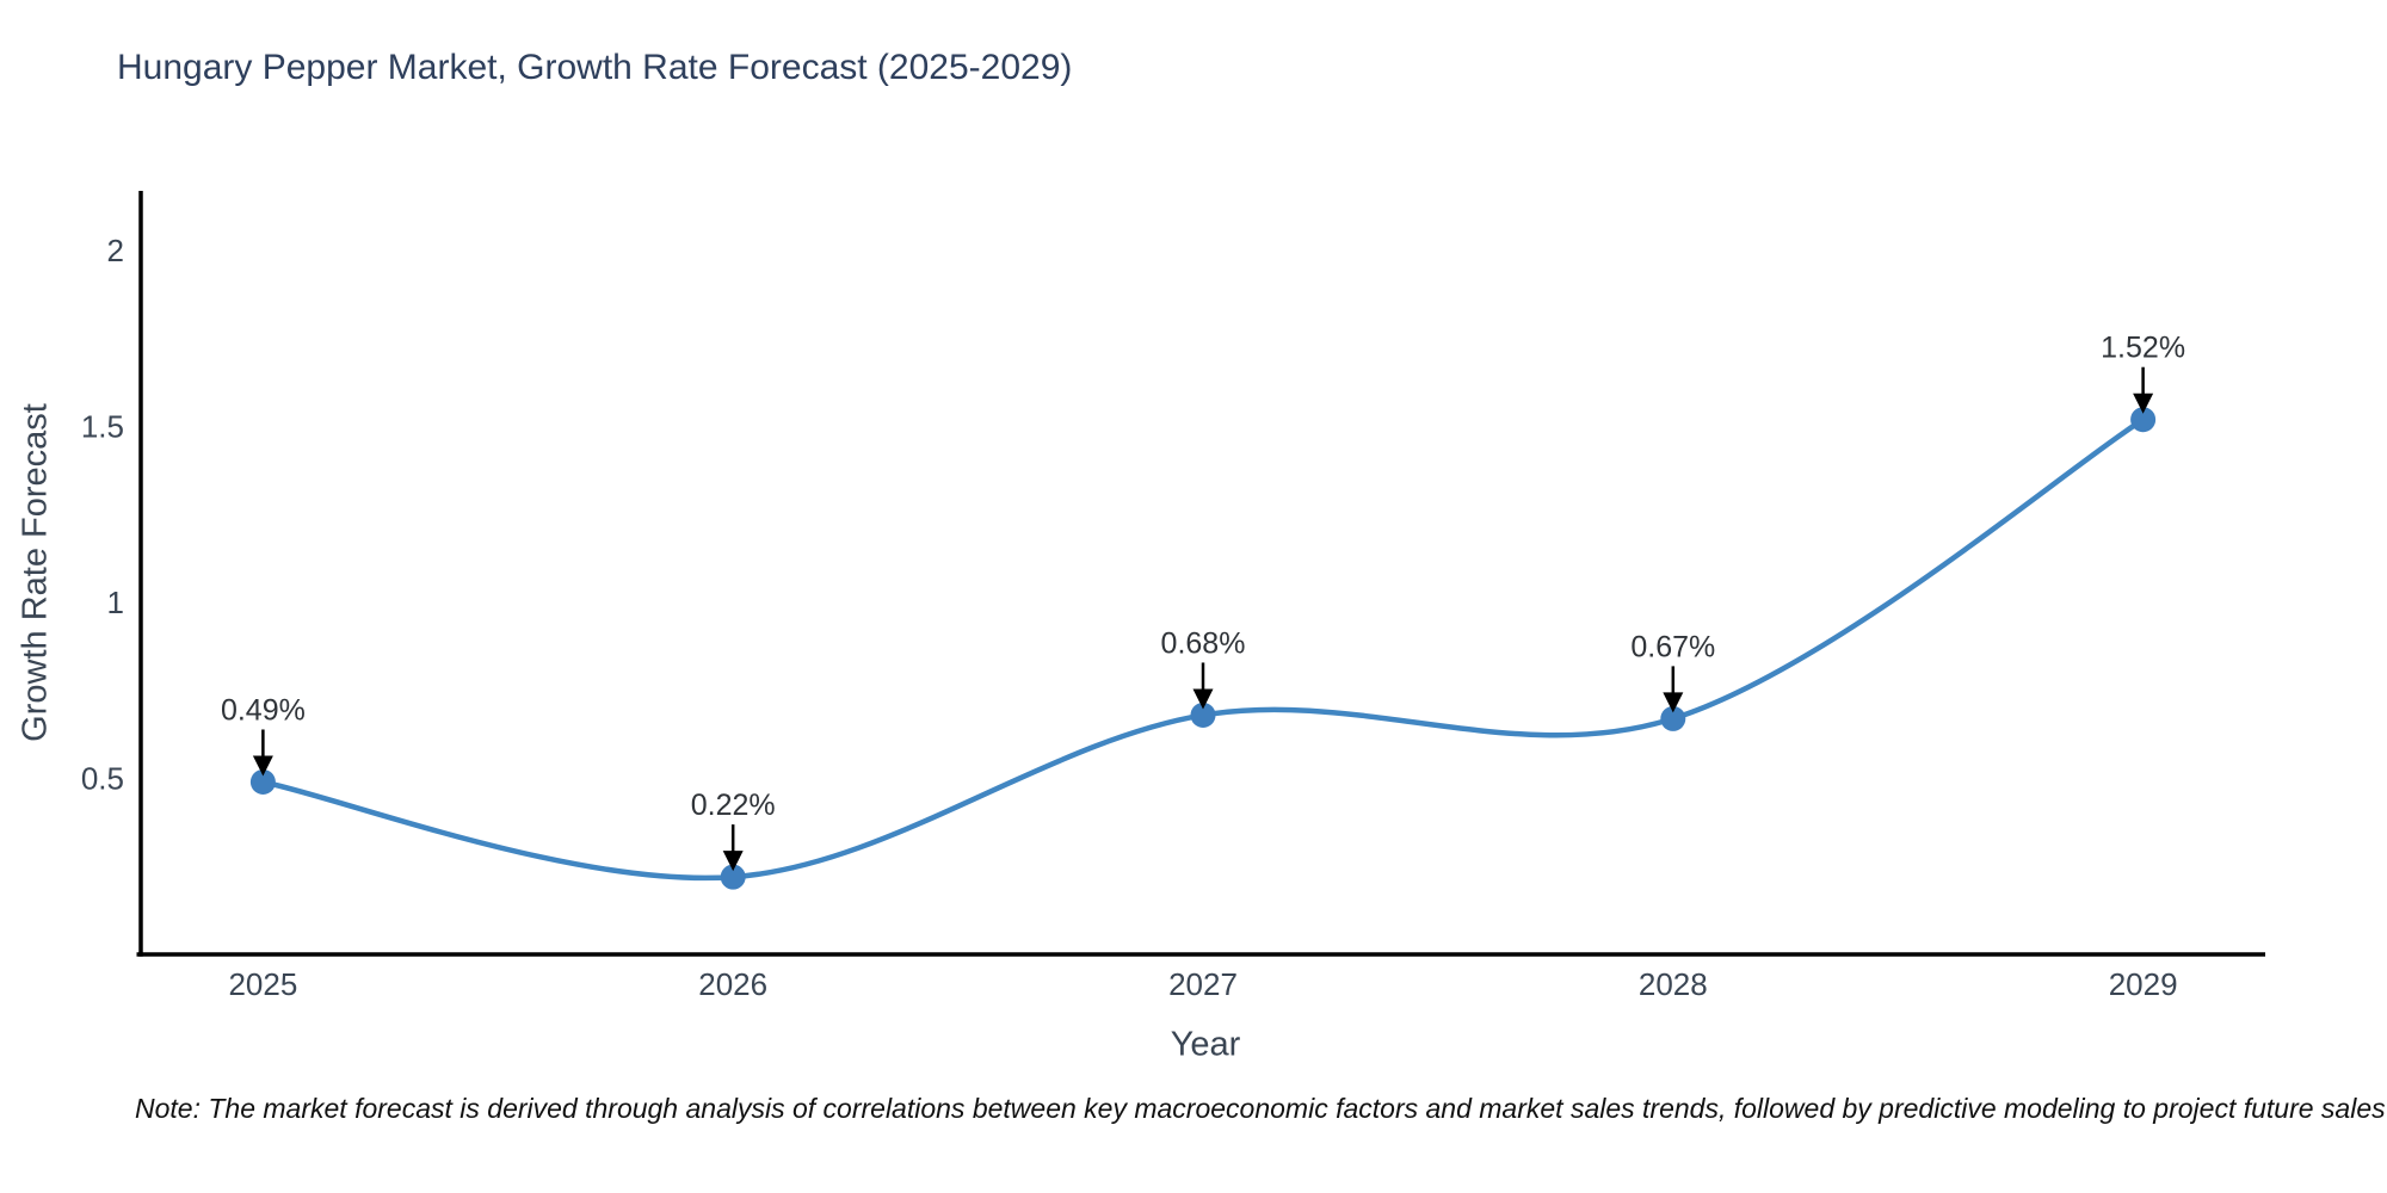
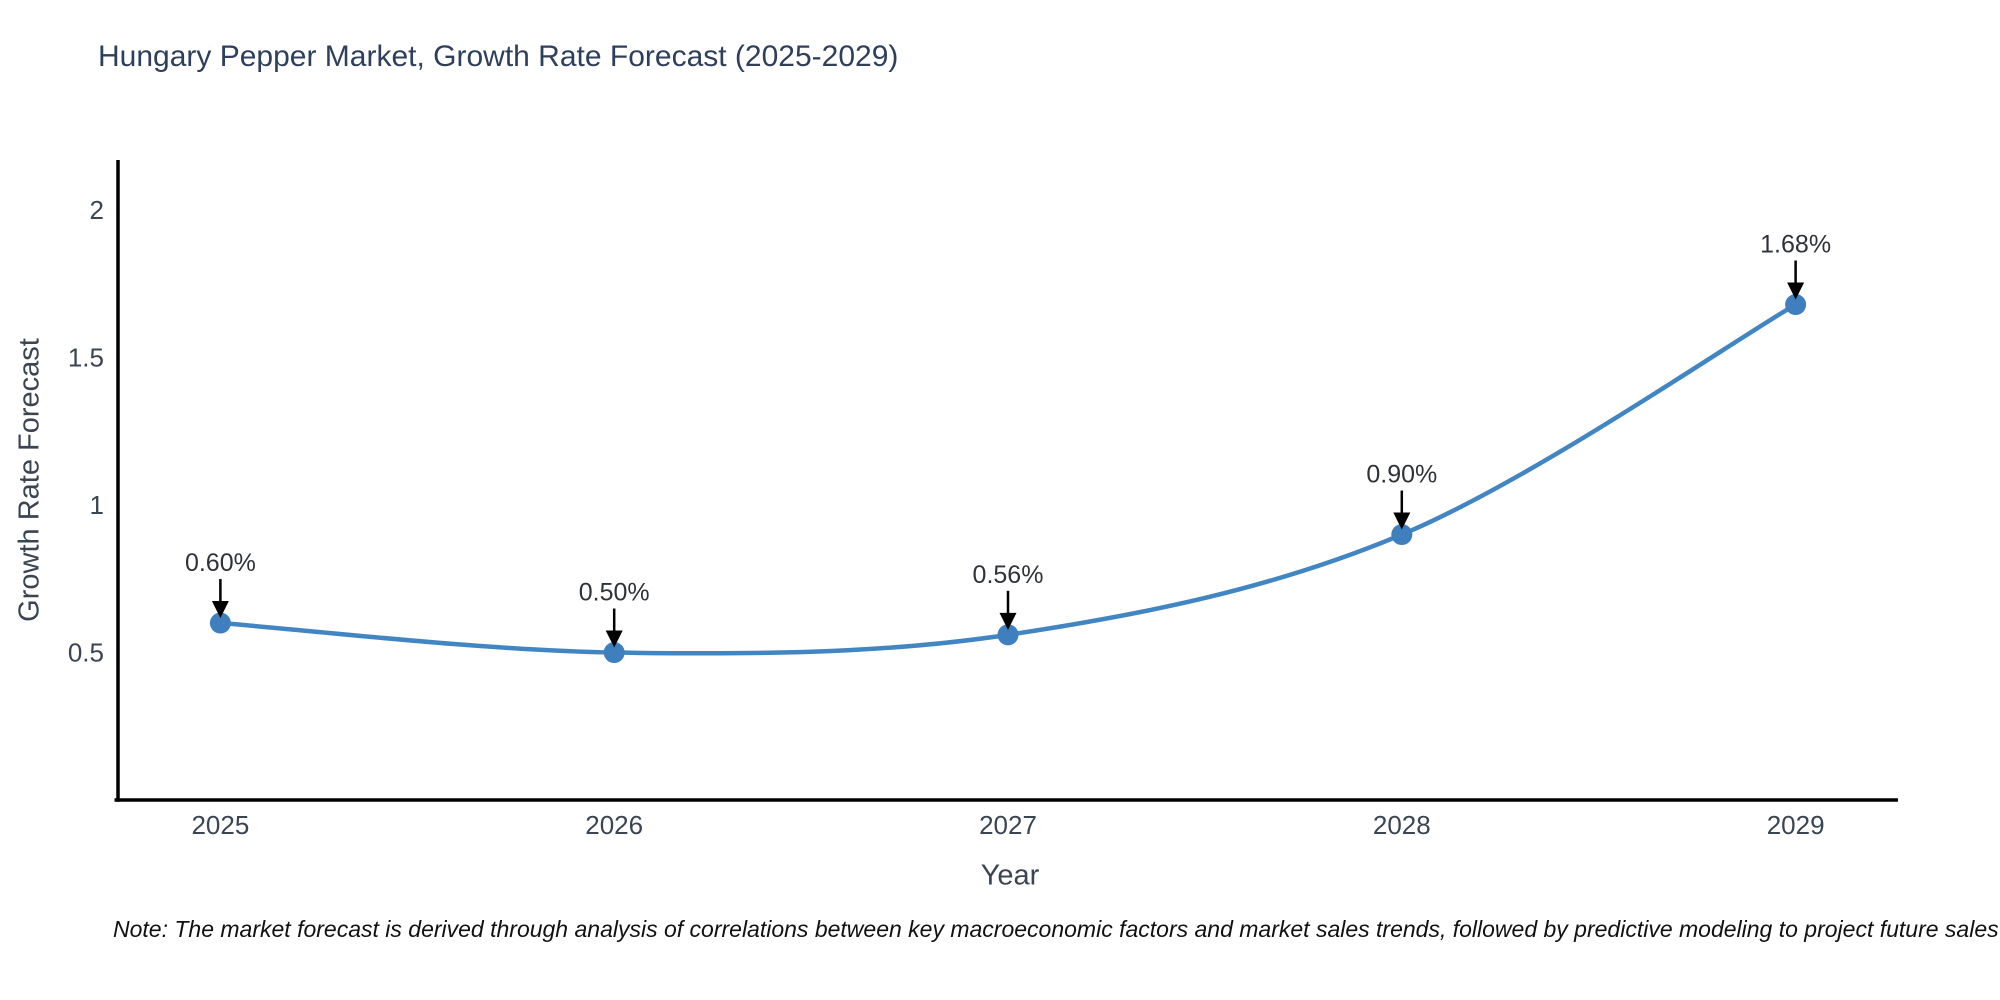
2025: 0.49% -> 0.60%
2026: 0.22% -> 0.50%
2027: 0.68% -> 0.56%
2028: 0.67% -> 0.90%
2029: 1.52% -> 1.68%
